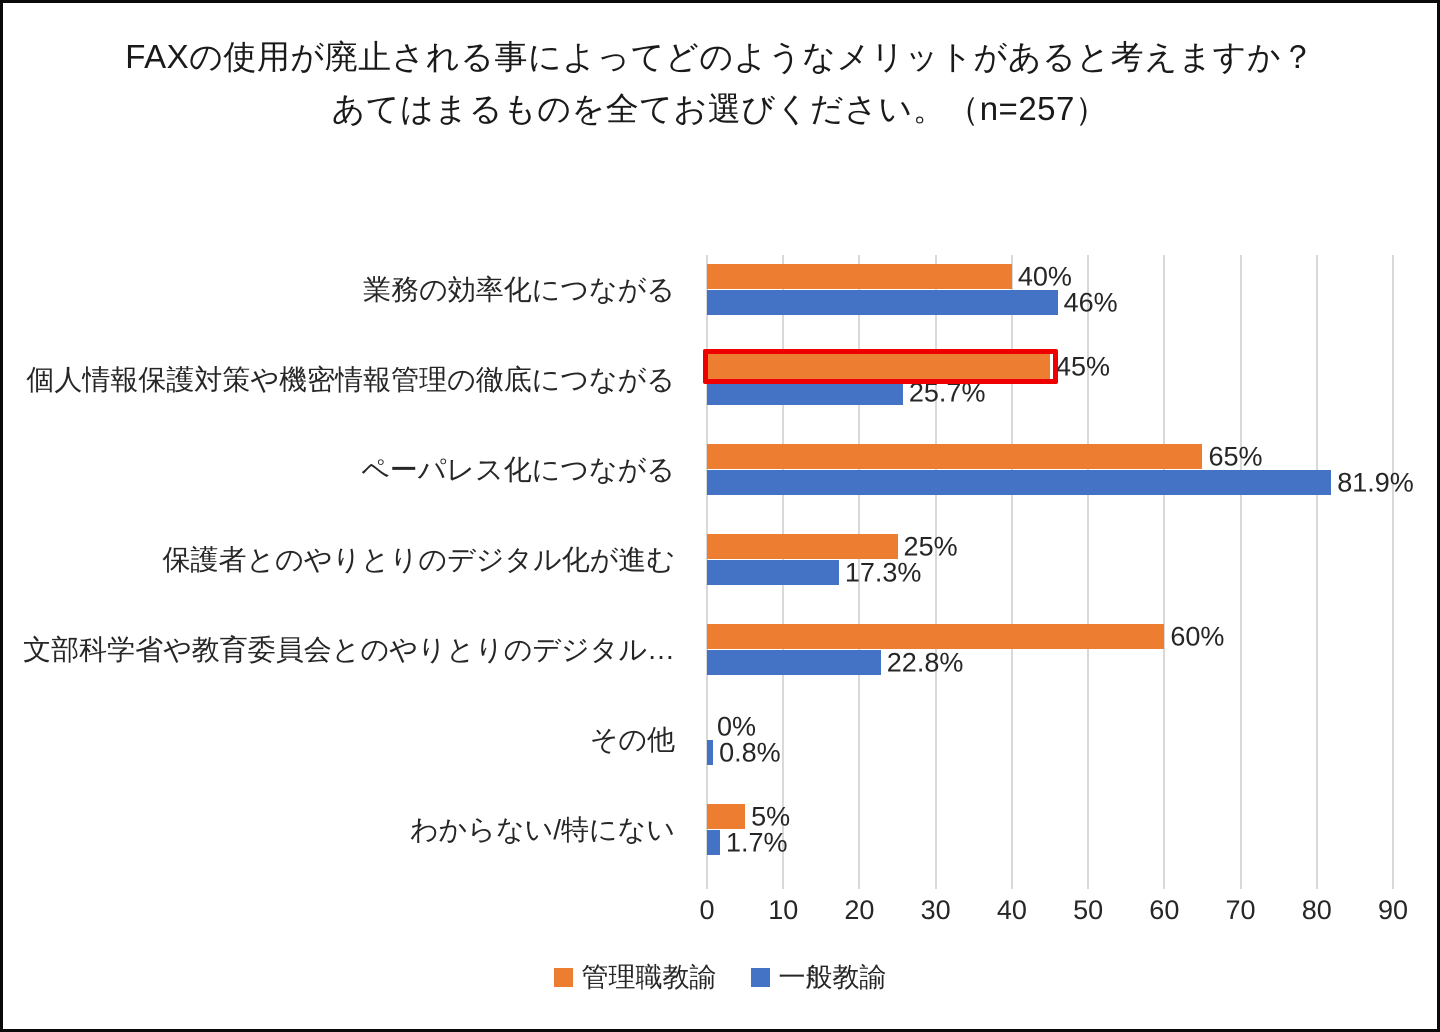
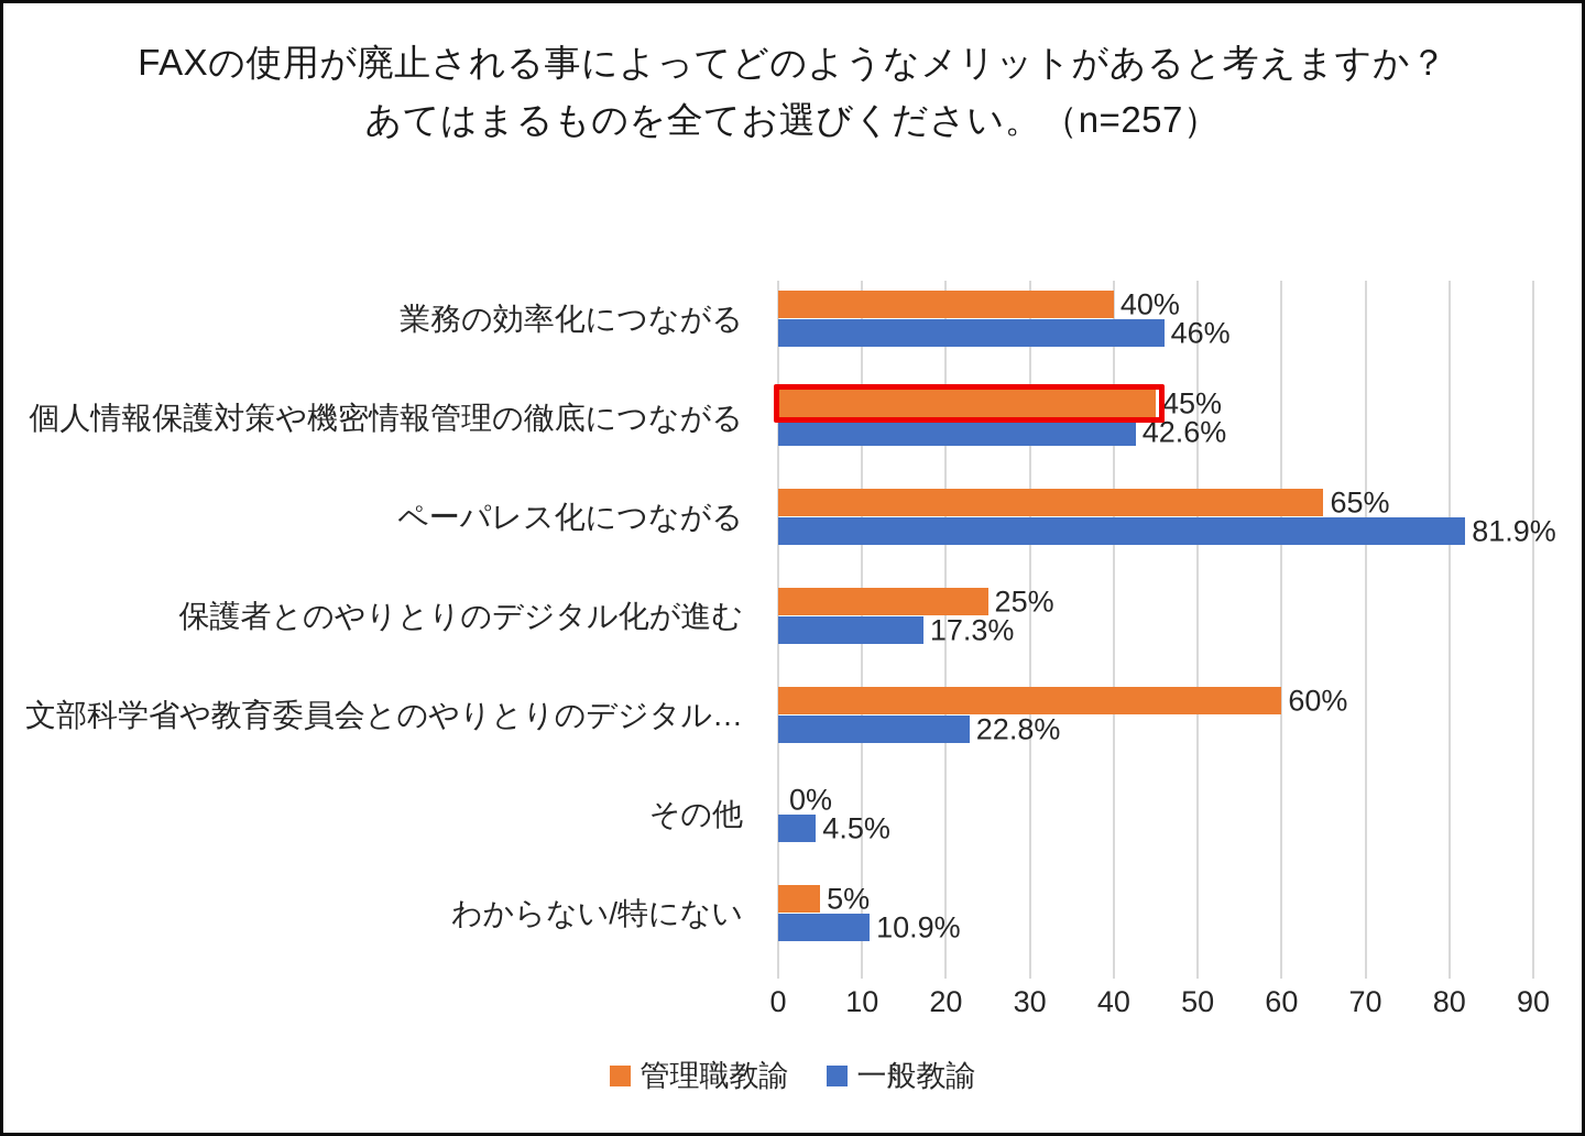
一般教諭/個人情報保護対策や機密情報管理の徹底につながる: 25.7% -> 42.6%
一般教諭/その他: 0.8% -> 4.5%
一般教諭/わからない/特にない: 1.7% -> 10.9%
